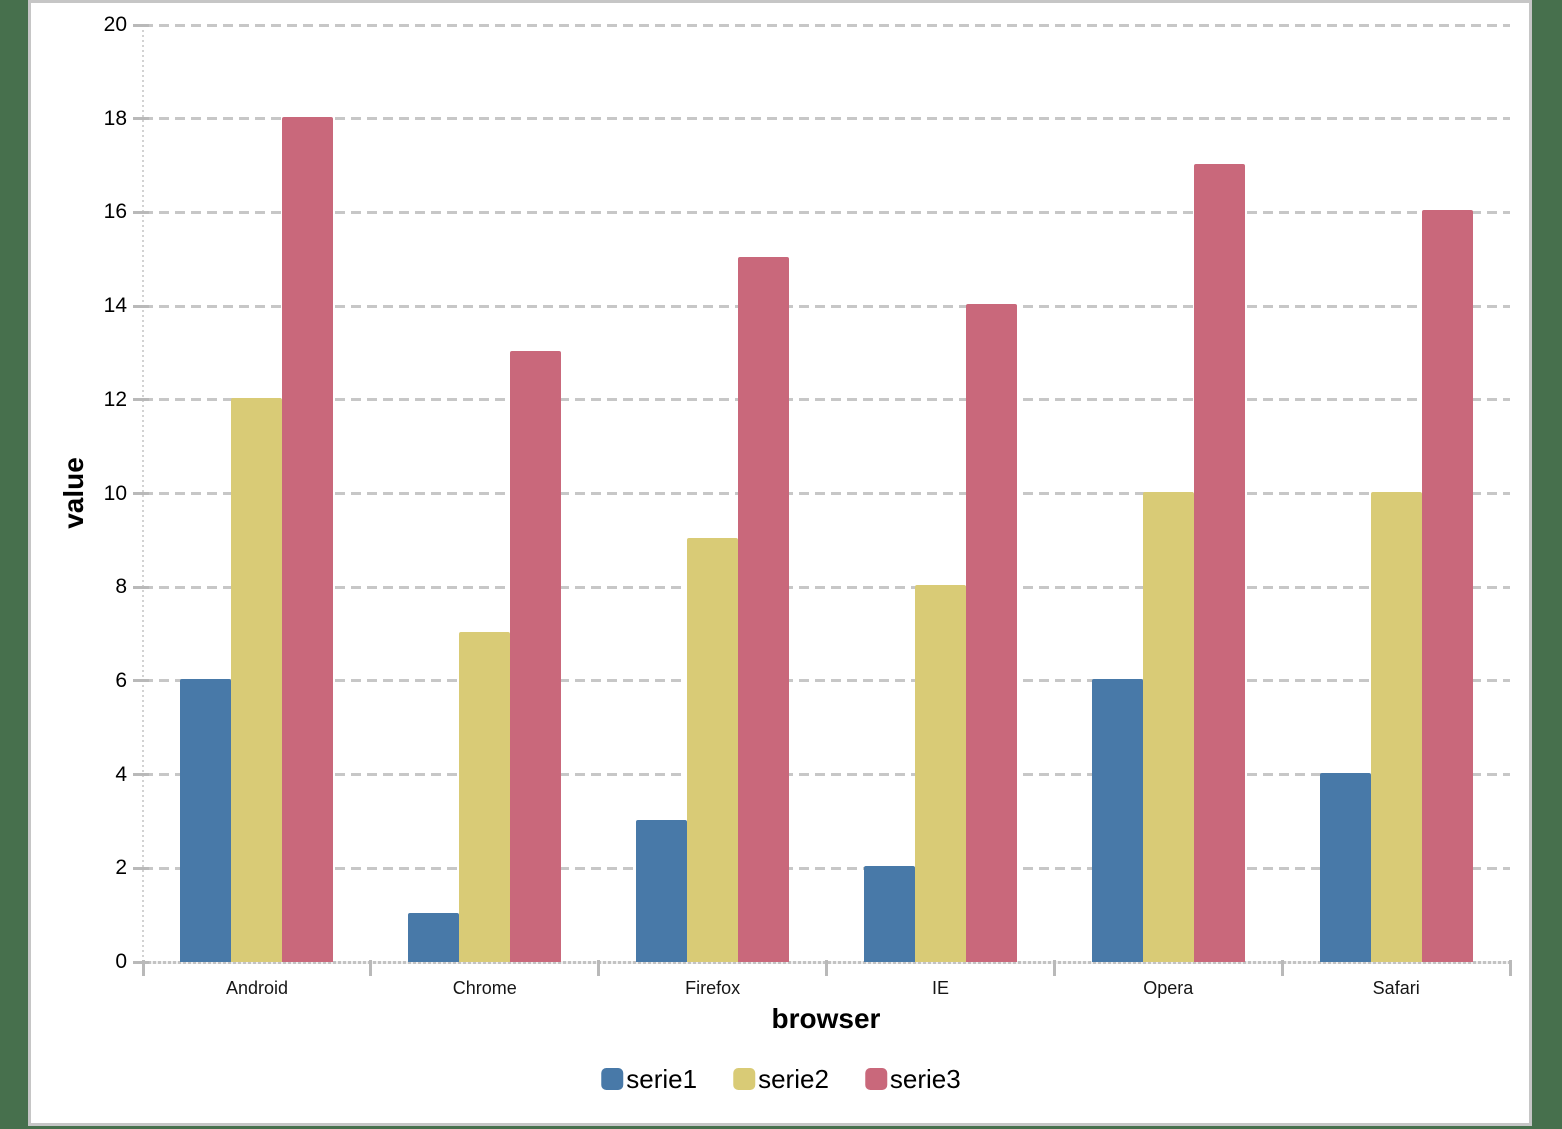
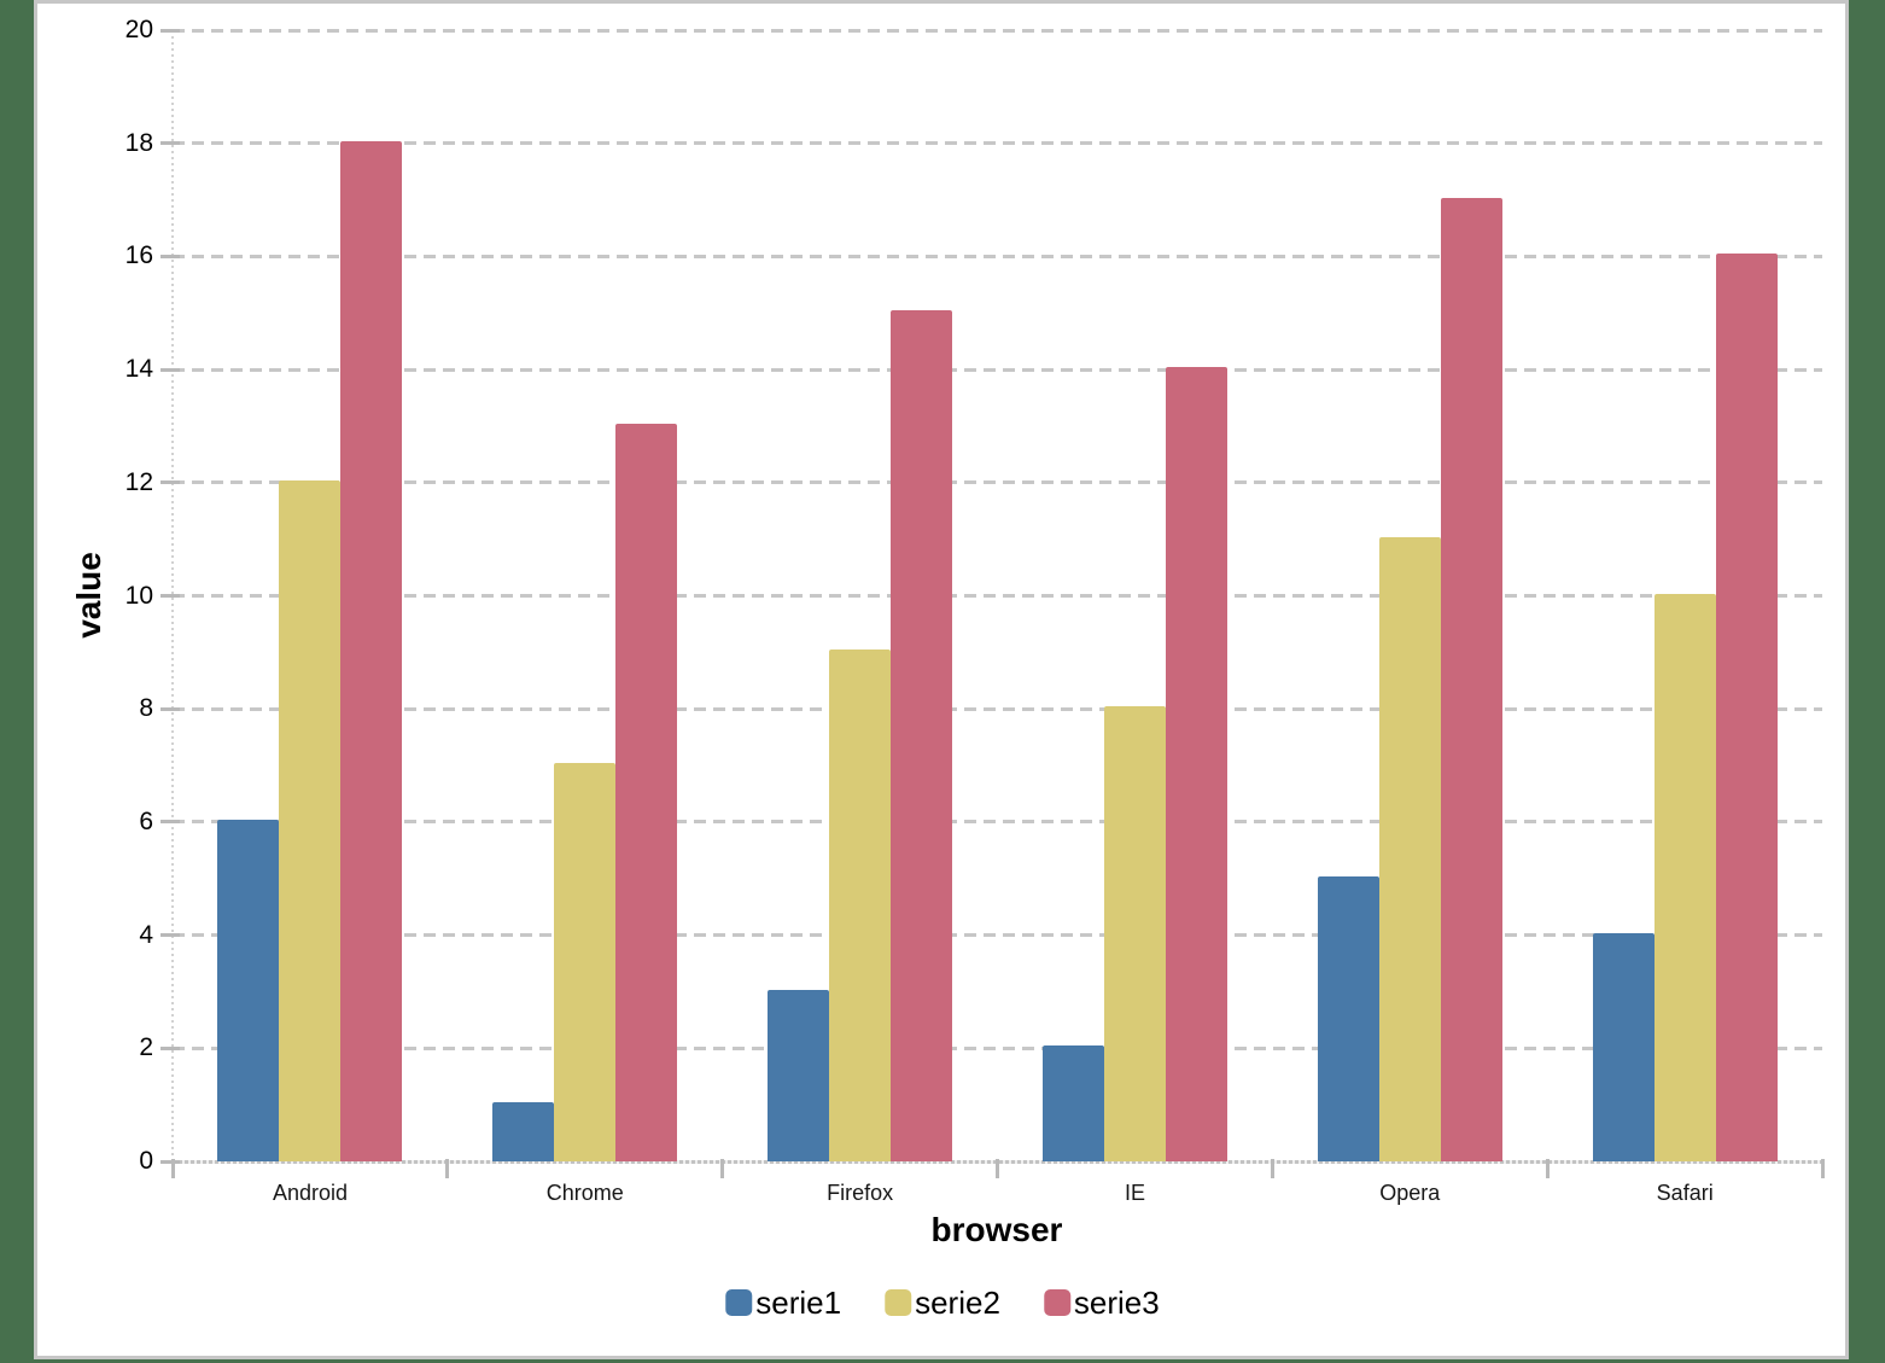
serie1/Opera: 6 -> 5
serie2/Opera: 10 -> 11
